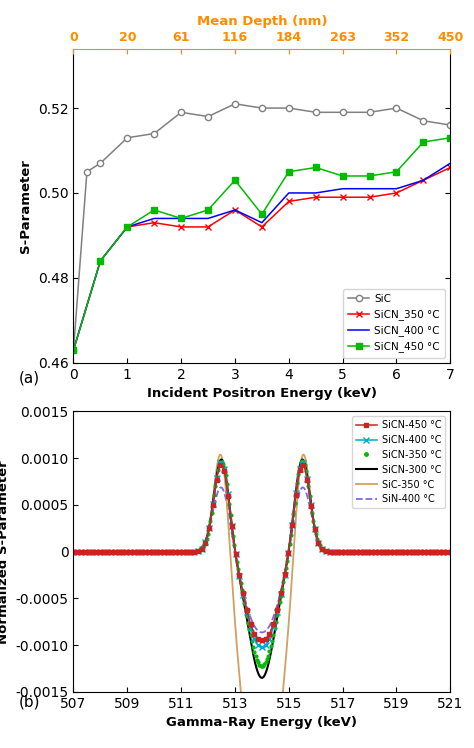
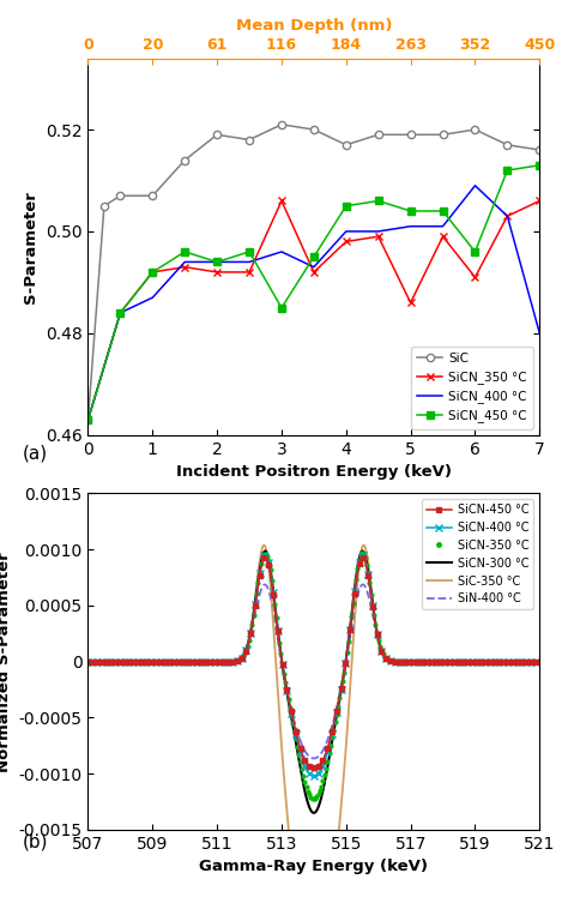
SiC/1: 0.513 -> 0.507
SiCN_400 °C/1: 0.492 -> 0.487
SiCN_350 °C/3: 0.496 -> 0.506
SiCN_450 °C/3: 0.503 -> 0.485
SiC/4: 0.520 -> 0.517
SiCN_350 °C/5: 0.499 -> 0.486
SiCN_350 °C/6: 0.500 -> 0.491
SiCN_400 °C/6: 0.501 -> 0.509
SiCN_450 °C/6: 0.505 -> 0.496
SiCN_400 °C/7: 0.507 -> 0.480
